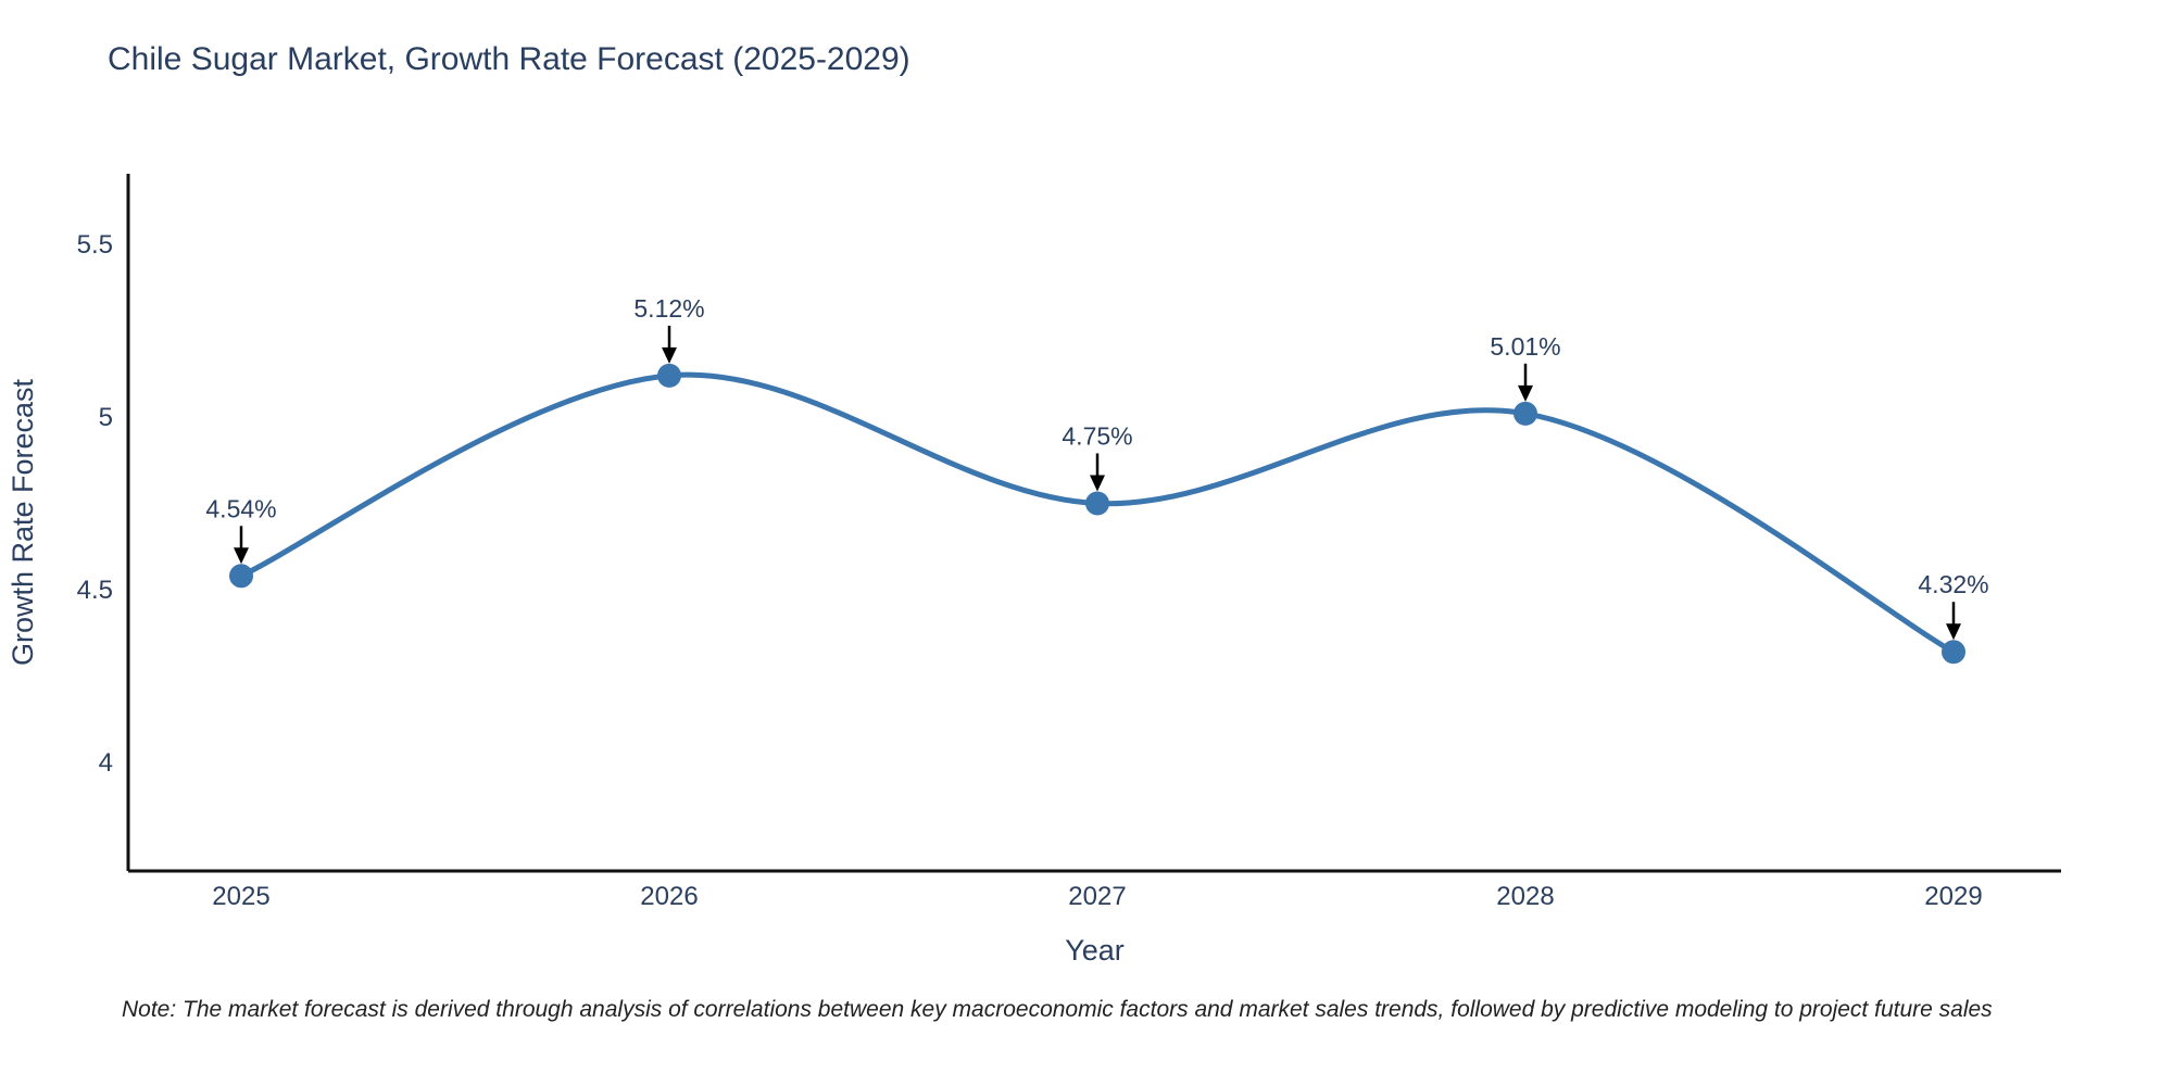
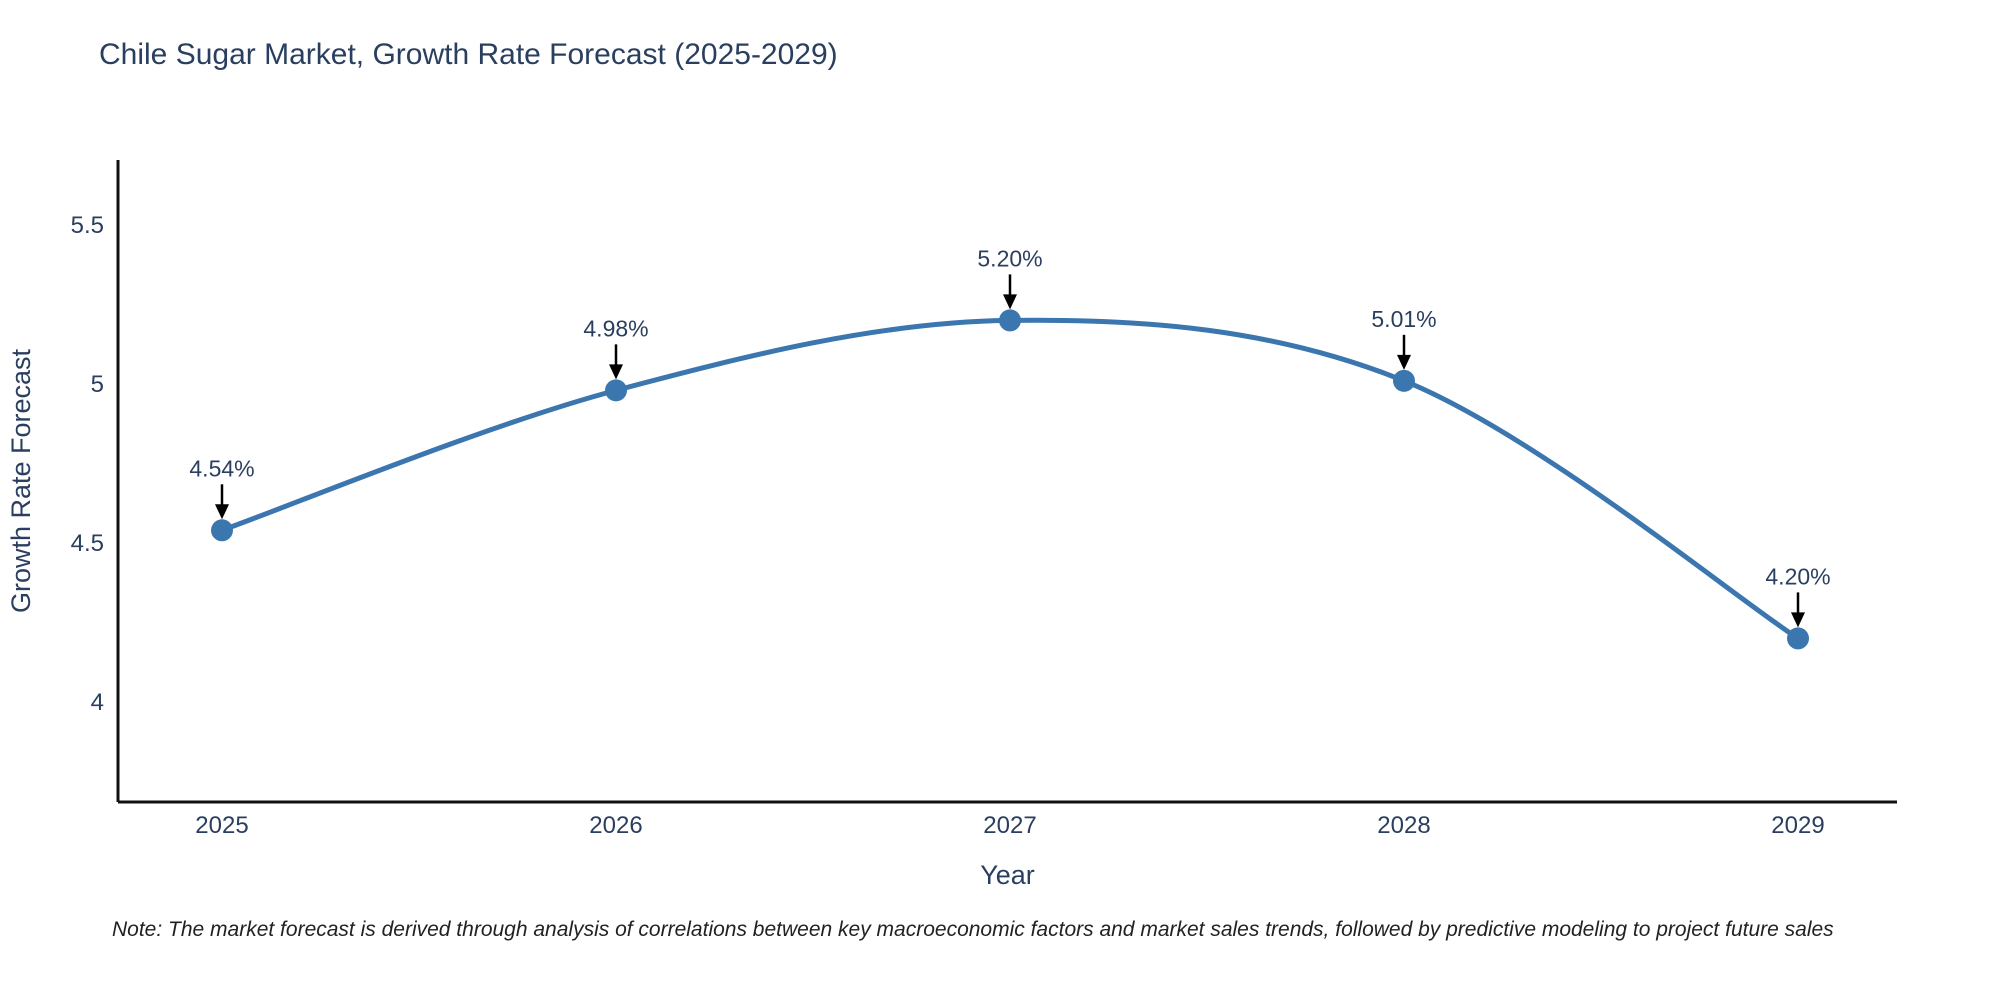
2026: 5.12% -> 4.98%
2027: 4.75% -> 5.20%
2029: 4.32% -> 4.20%
